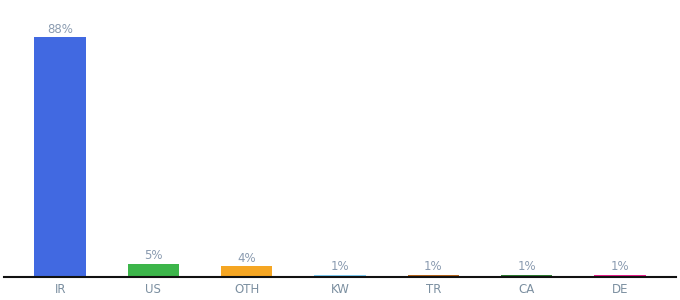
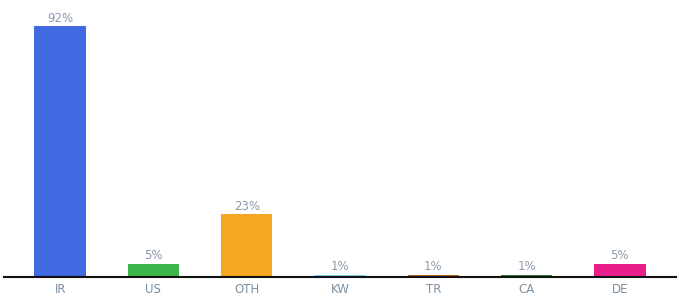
IR: 88% -> 92%
OTH: 4% -> 23%
DE: 1% -> 5%
